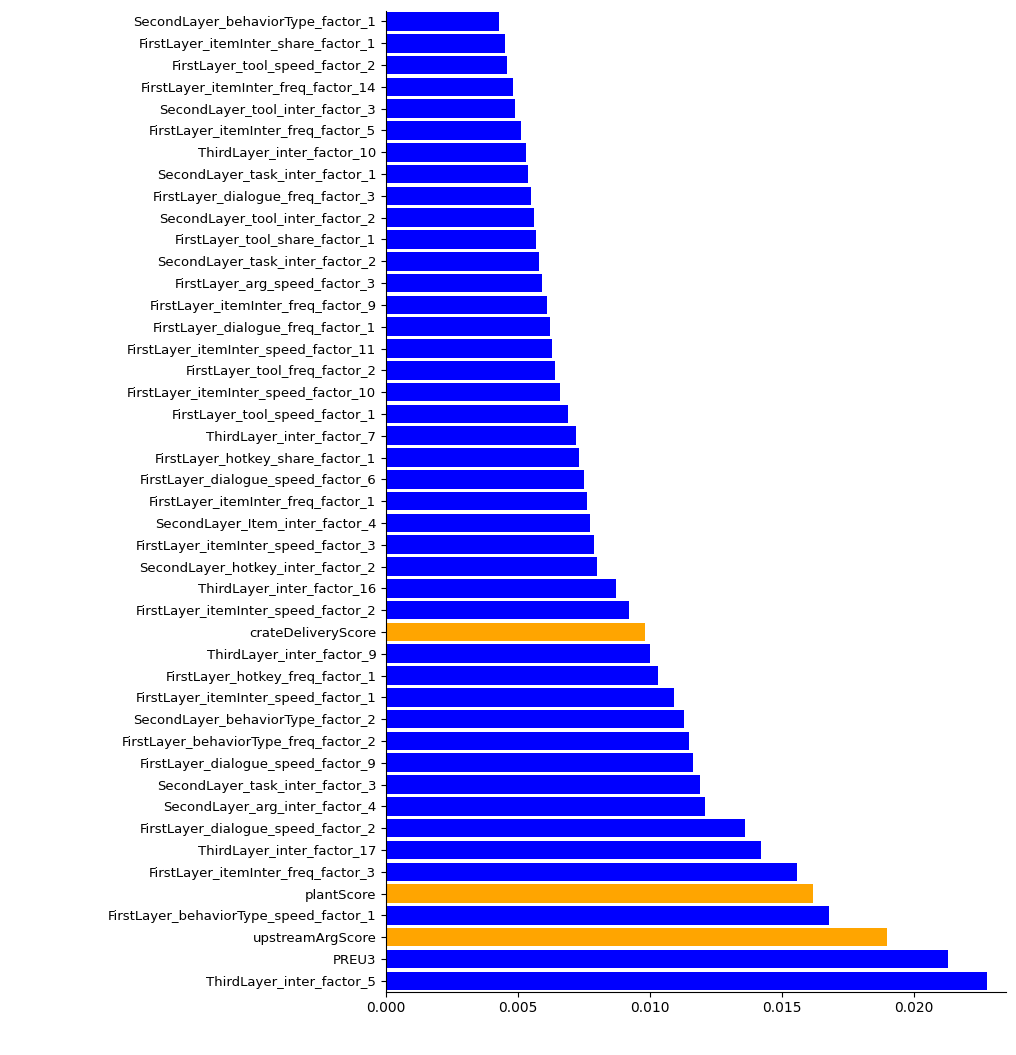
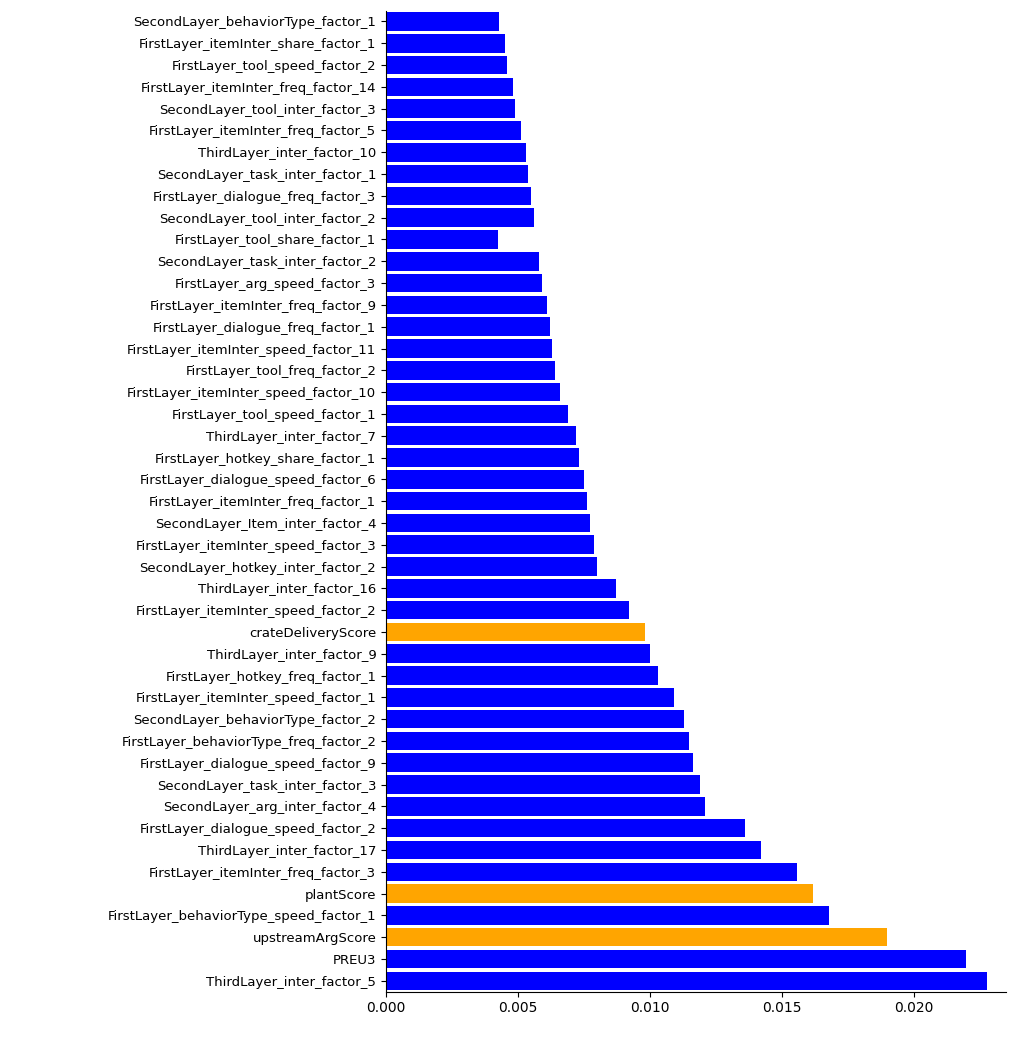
FirstLayer_tool_share_factor_1: 0.00570 -> 0.00425
PREU3: 0.02130 -> 0.02200
